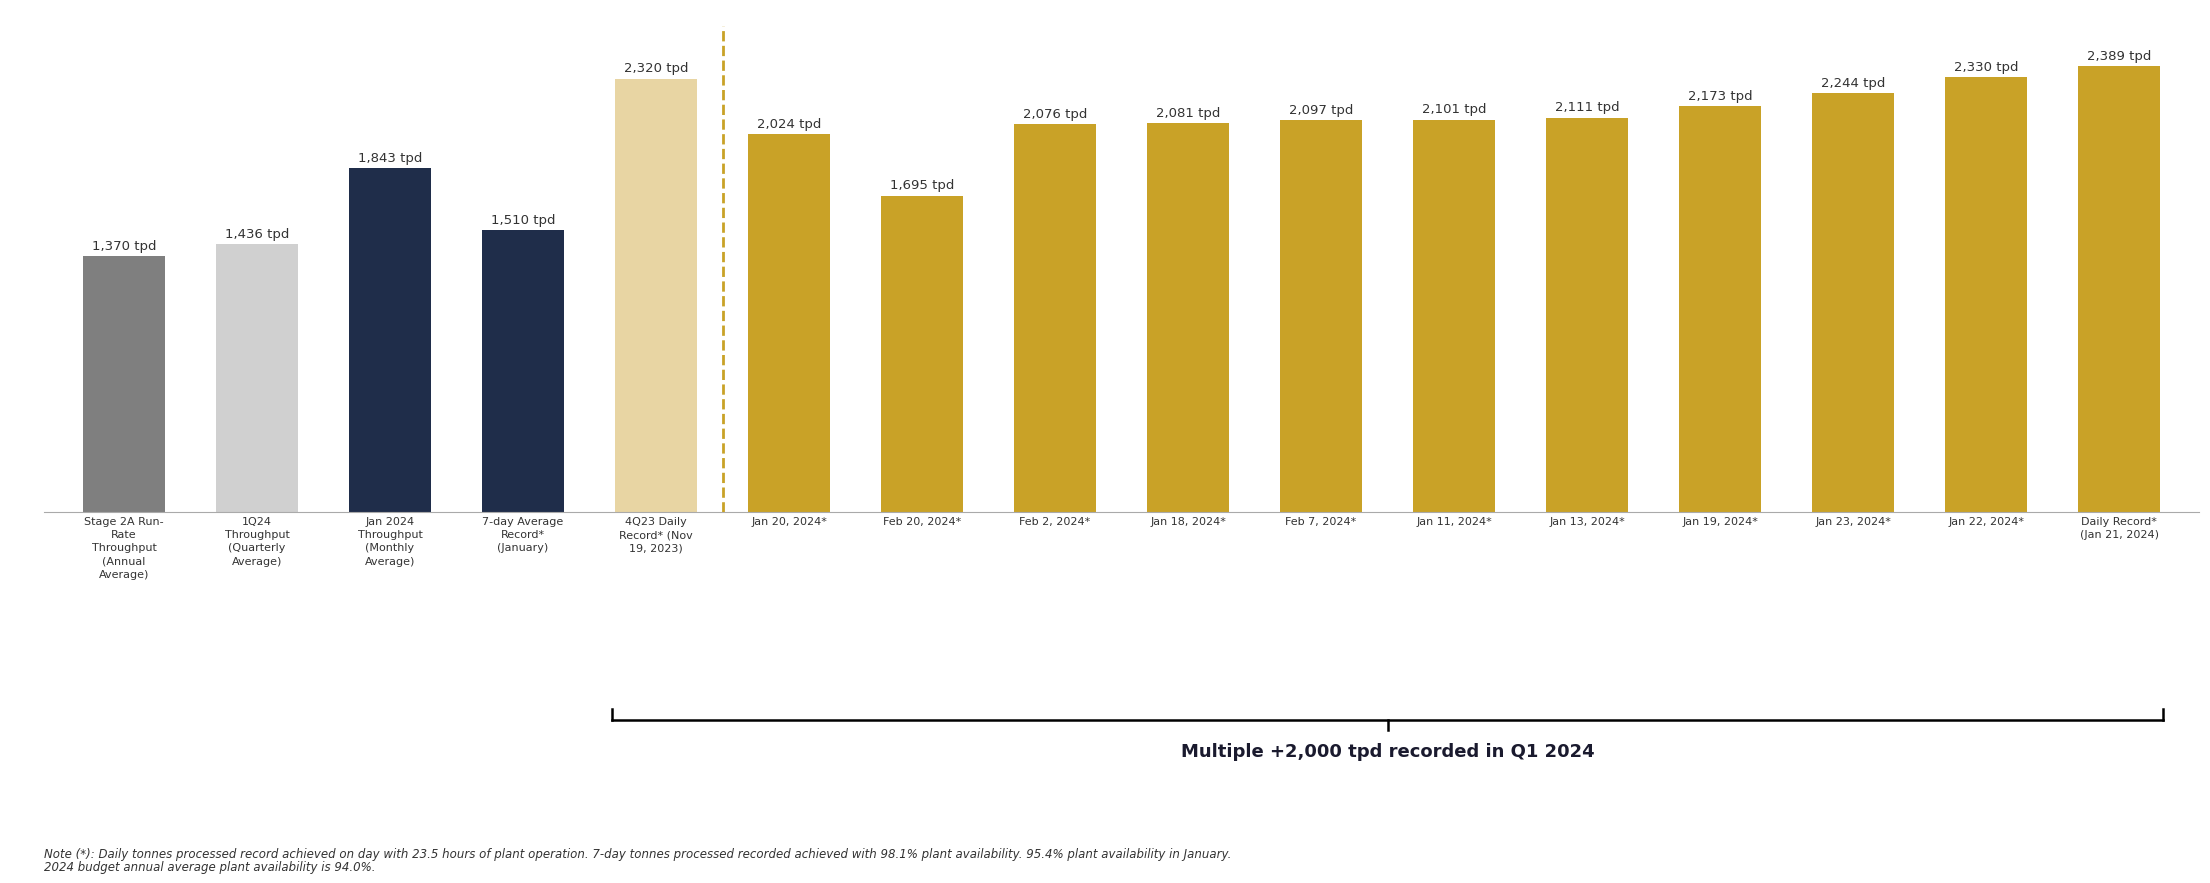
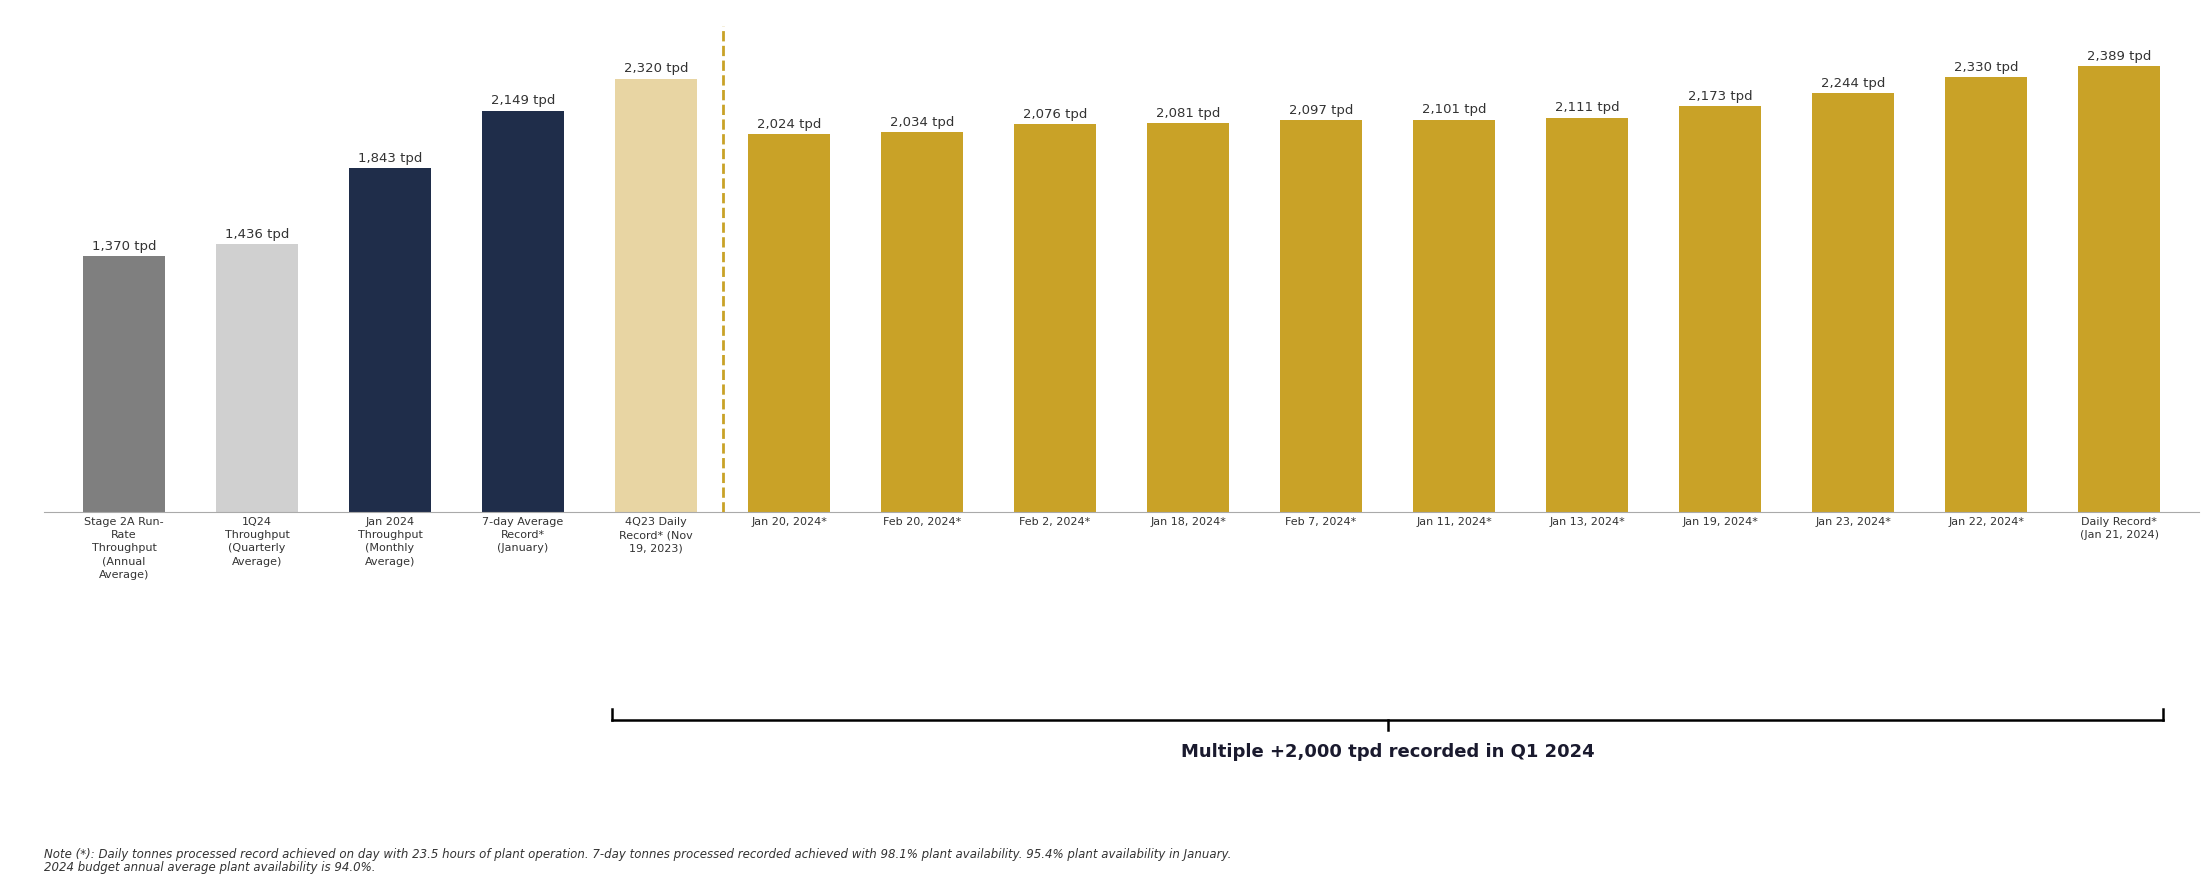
7-day Average Record* (January): 1,510 -> 2,149
Feb 20, 2024*: 1,695 -> 2,034
